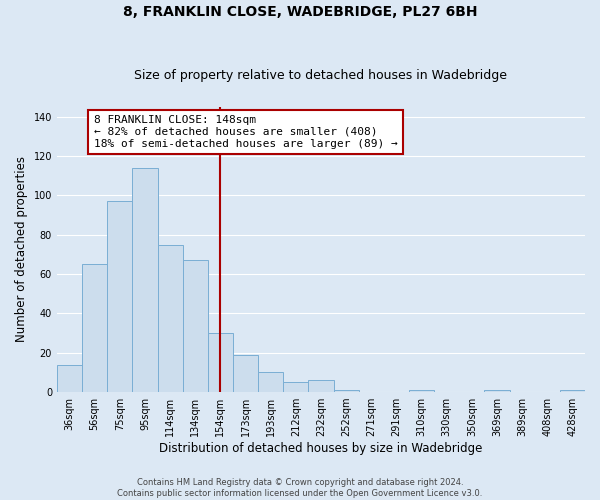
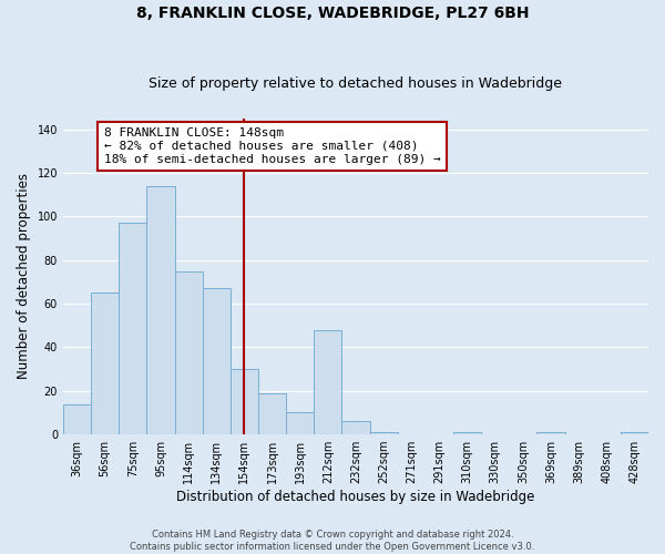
212sqm: 5 -> 48
